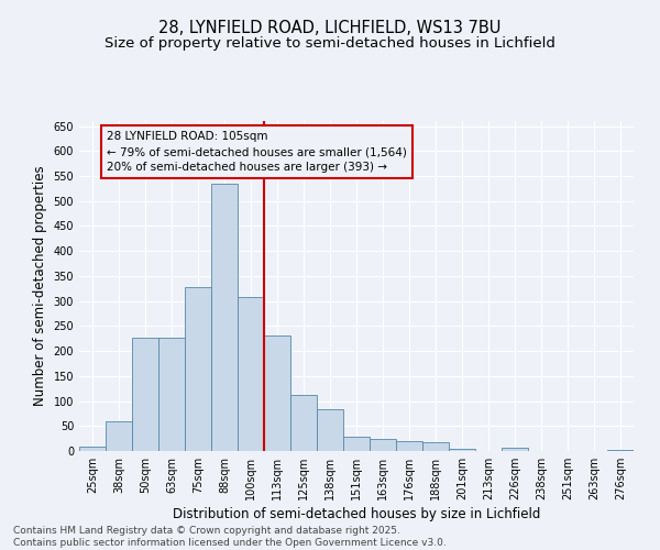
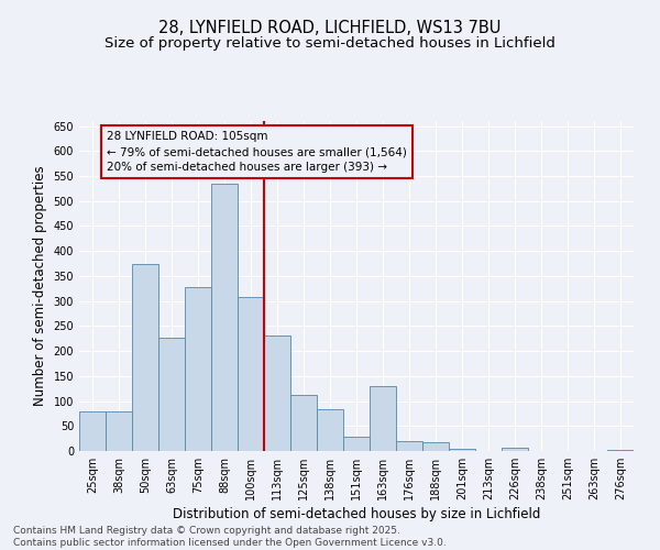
25sqm: 8 -> 80
38sqm: 60 -> 80
50sqm: 226 -> 375
163sqm: 25 -> 130
